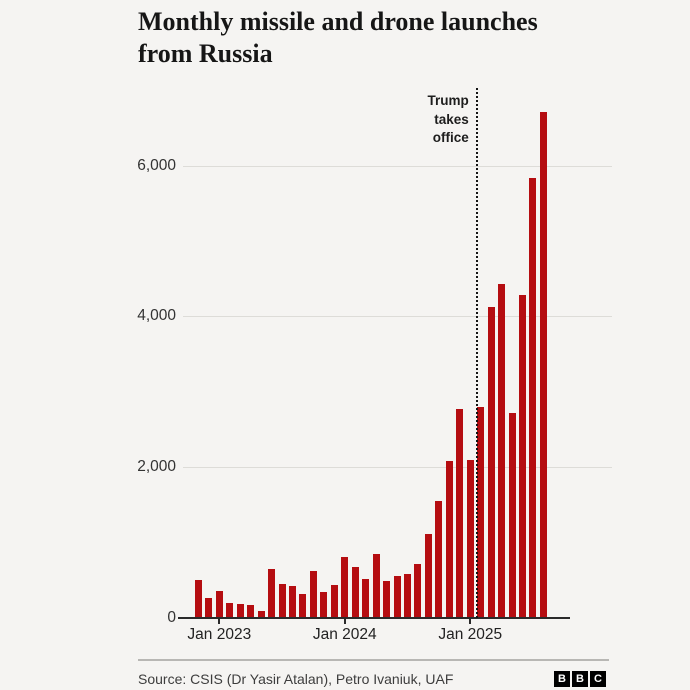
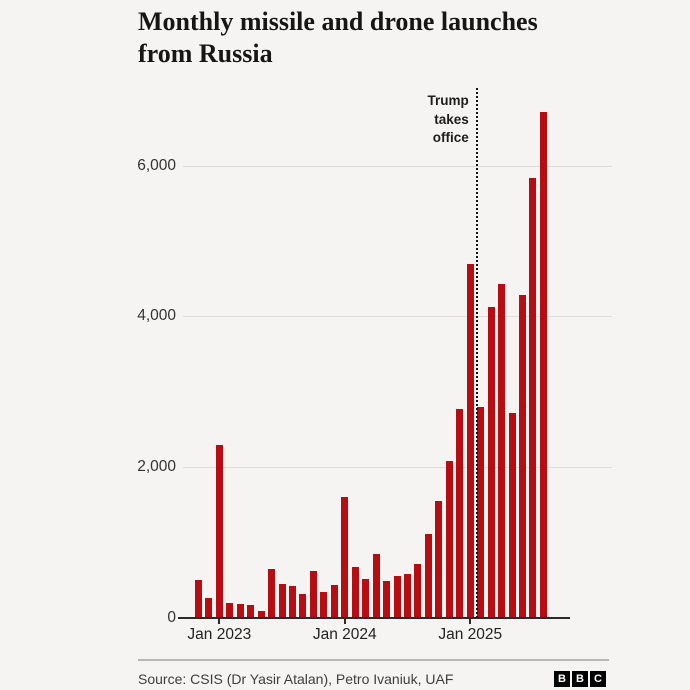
Jan 2023: 400 -> 2300
Jan 2024: 800 -> 1600
Jan 2025: 2100 -> 4700
